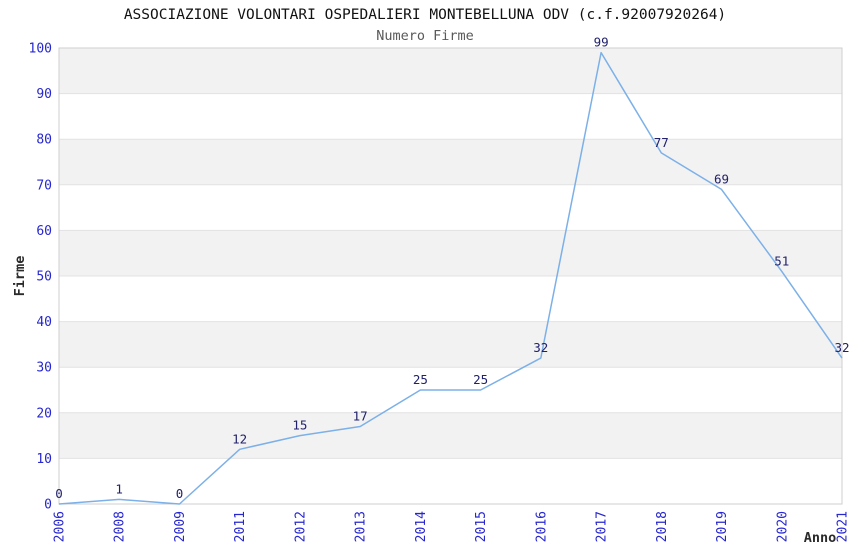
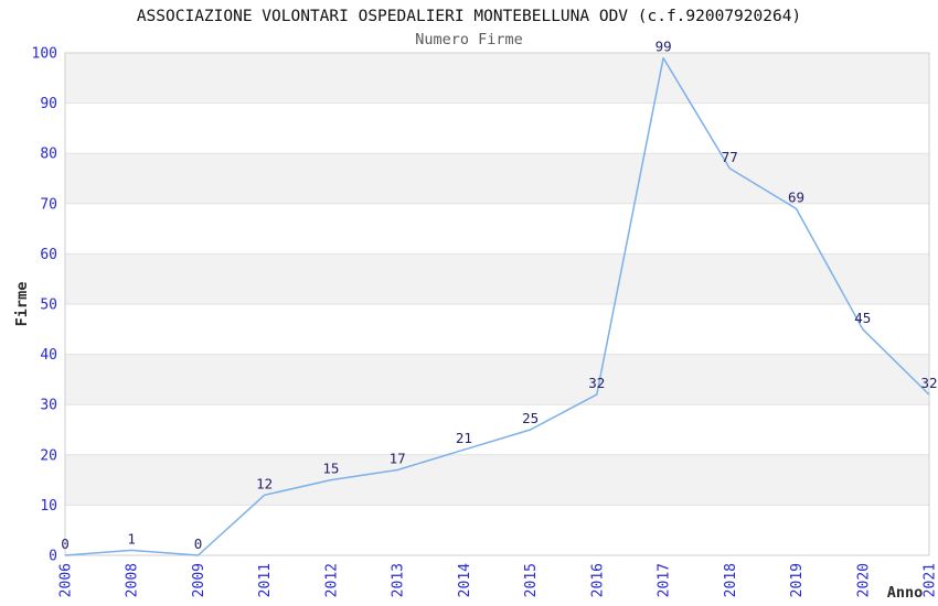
2014: 25 -> 21
2020: 51 -> 45
